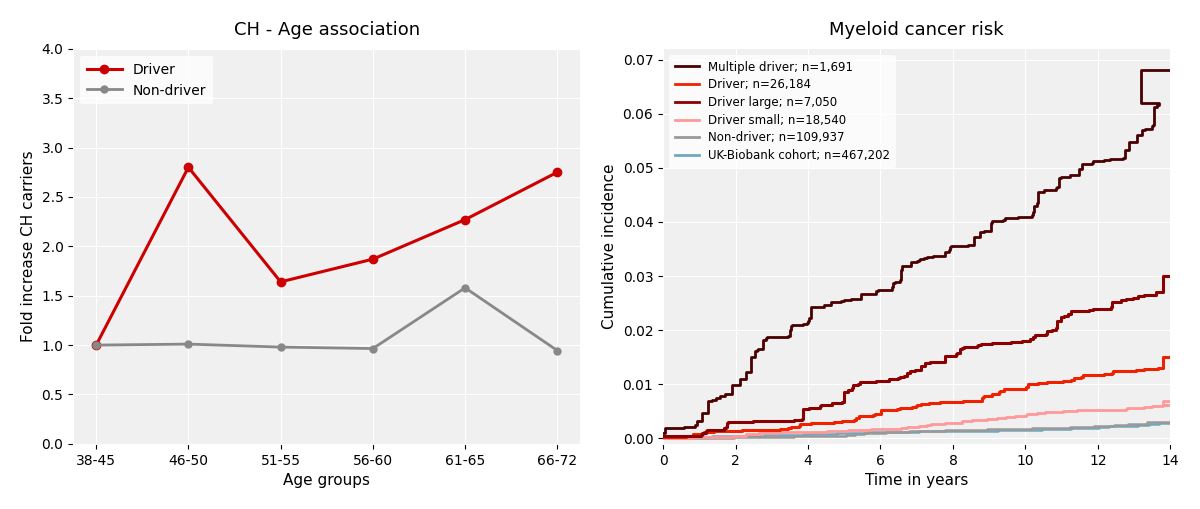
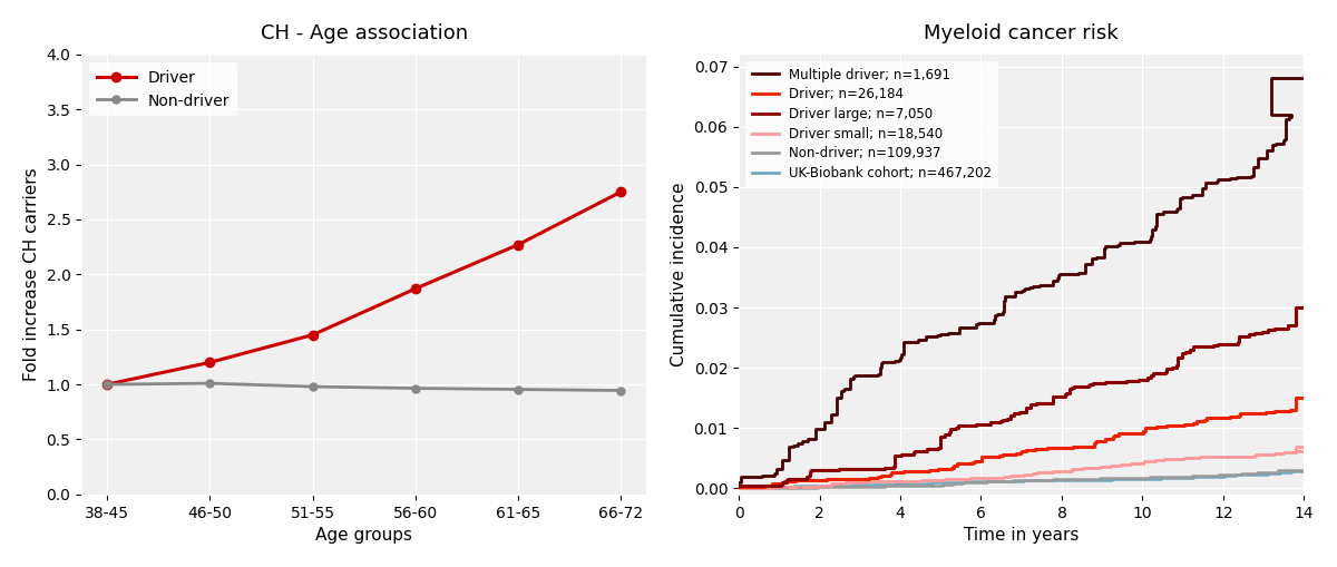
CH - Age association/Driver/46-50: 2.80 -> 1.20
CH - Age association/Driver/51-55: 1.64 -> 1.45
CH - Age association/Non-driver/61-65: 1.58 -> 0.95
